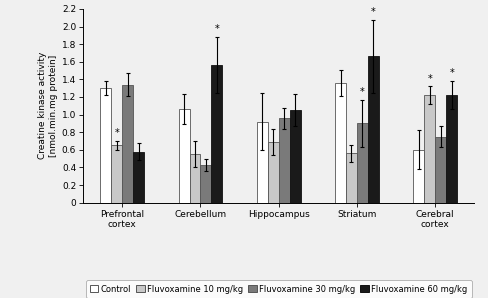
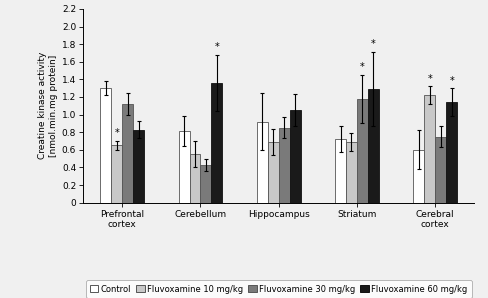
Fluvoxamine 30 mg/kg/Prefrontal cortex: 1.34 -> 1.12
Fluvoxamine 60 mg/kg/Prefrontal cortex: 0.58 -> 0.83
Control/Cerebellum: 1.06 -> 0.81
Fluvoxamine 60 mg/kg/Cerebellum: 1.56 -> 1.36
Fluvoxamine 30 mg/kg/Hippocampus: 0.96 -> 0.85
Control/Striatum: 1.36 -> 0.72
Fluvoxamine 10 mg/kg/Striatum: 0.56 -> 0.69
Fluvoxamine 30 mg/kg/Striatum: 0.90 -> 1.18
Fluvoxamine 60 mg/kg/Striatum: 1.66 -> 1.29
Fluvoxamine 60 mg/kg/Cerebral cortex: 1.22 -> 1.14
